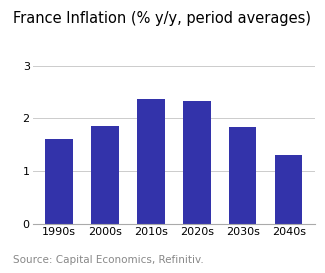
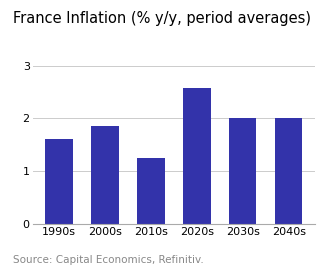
2010s: 2.36 -> 1.25
2020s: 2.32 -> 2.58
2030s: 1.84 -> 2.00
2040s: 1.30 -> 2.00
